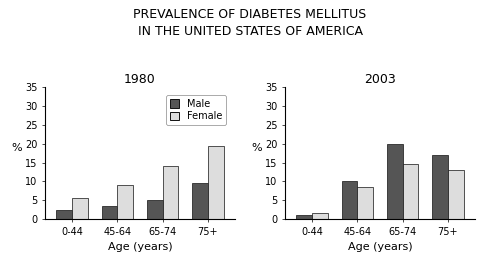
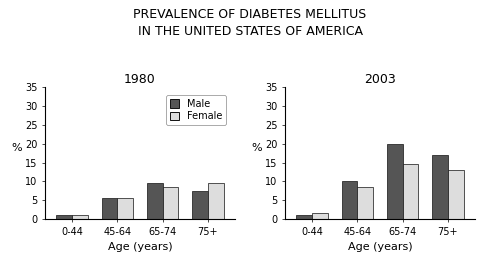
1980/Male/0-44: 2.5 -> 1.0
1980/Female/0-44: 5.5 -> 1.0
1980/Male/45-64: 3.5 -> 5.5
1980/Female/45-64: 9.0 -> 5.5
1980/Male/65-74: 5.0 -> 9.5
1980/Female/65-74: 14.0 -> 8.5
1980/Male/75+: 9.5 -> 7.5
1980/Female/75+: 19.5 -> 9.5
